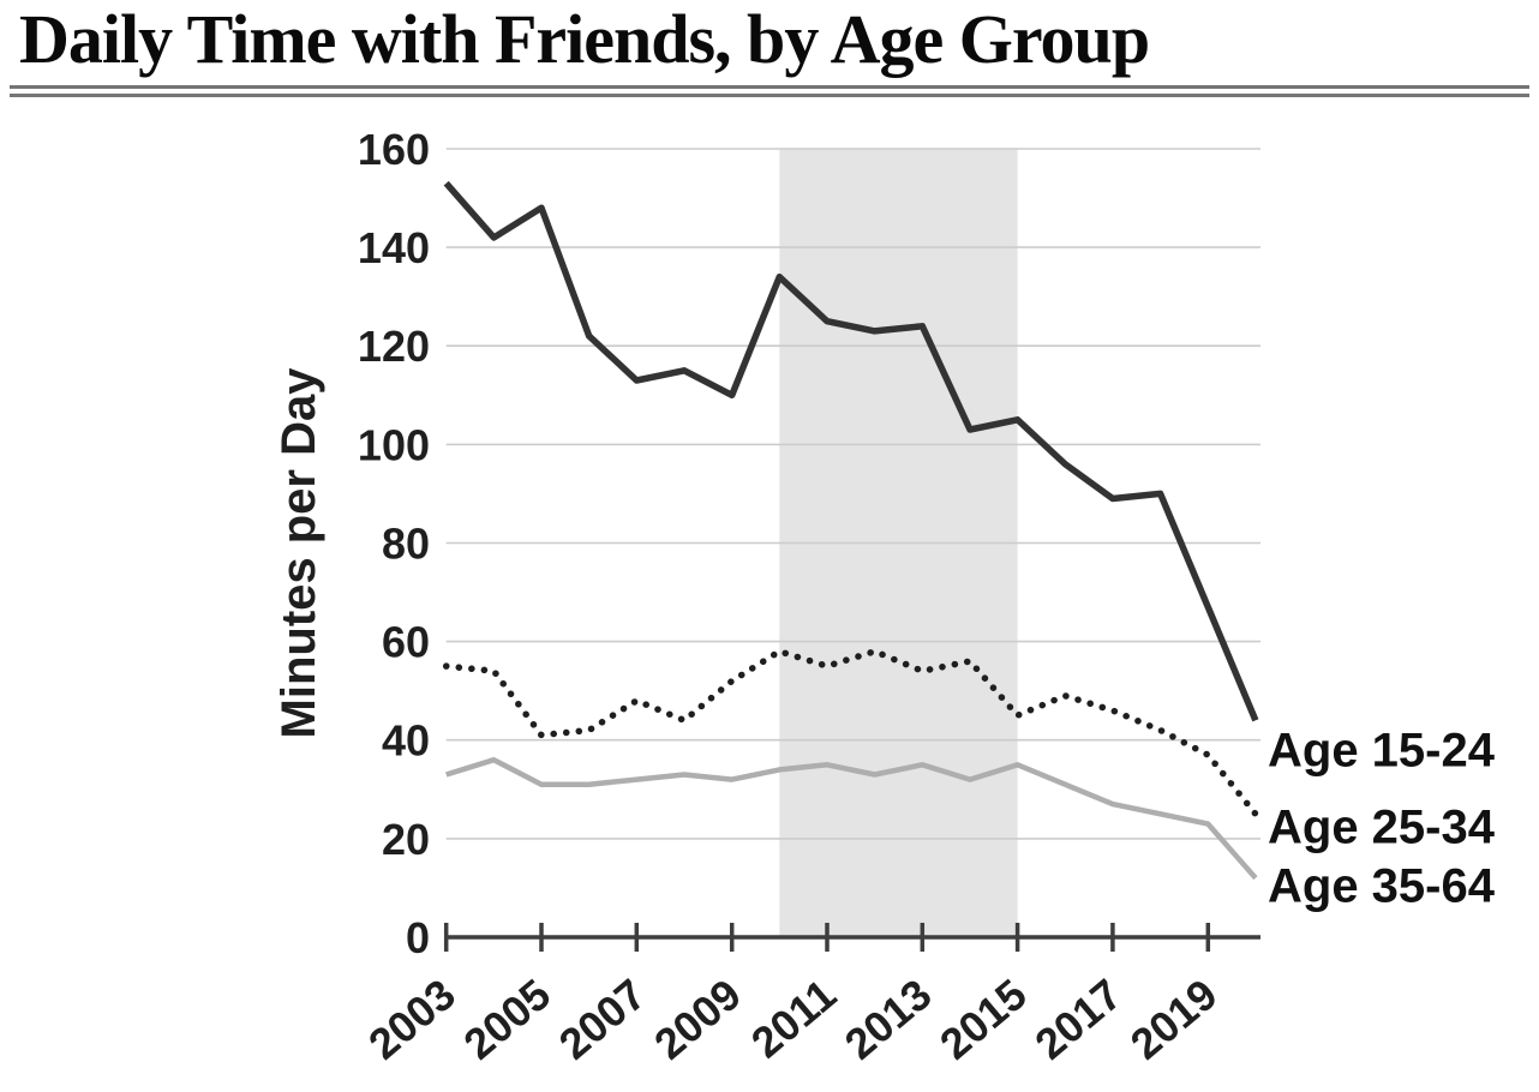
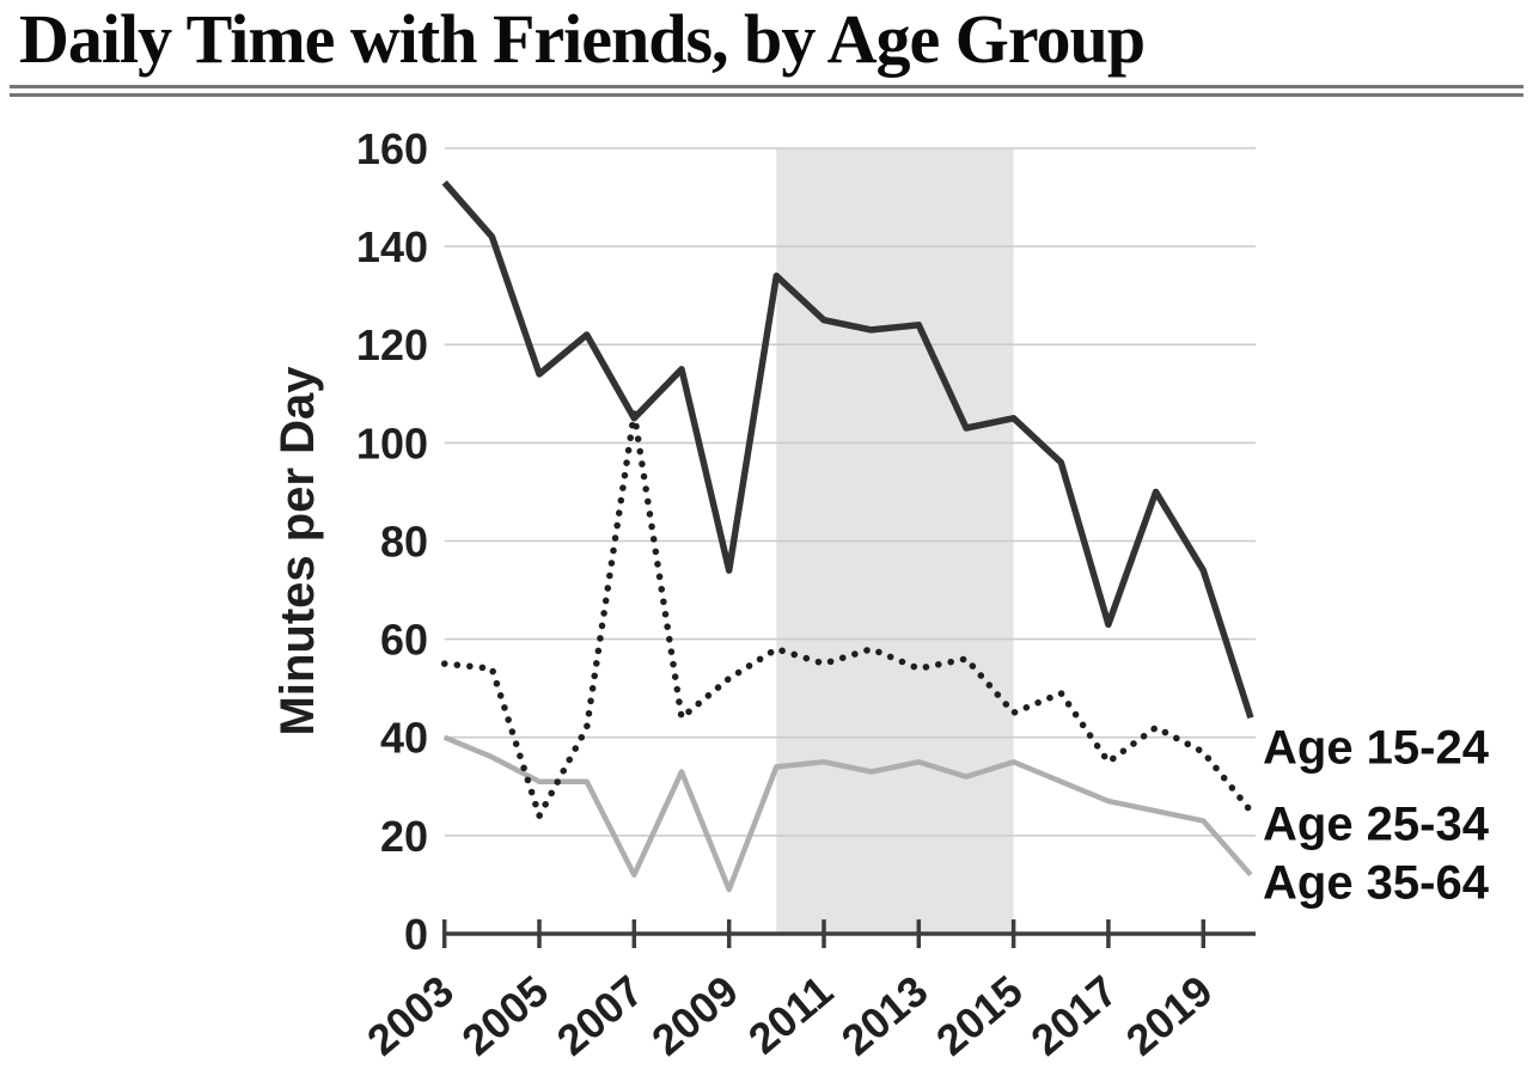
Age 35-64/2003: 33 -> 40
Age 15-24/2005: 148 -> 114
Age 25-34/2005: 41 -> 24
Age 15-24/2007: 113 -> 105
Age 25-34/2007: 48 -> 106
Age 35-64/2007: 32 -> 12
Age 15-24/2009: 110 -> 74
Age 35-64/2009: 32 -> 9
Age 15-24/2017: 89 -> 63
Age 25-34/2017: 46 -> 35
Age 15-24/2019: 67 -> 74
